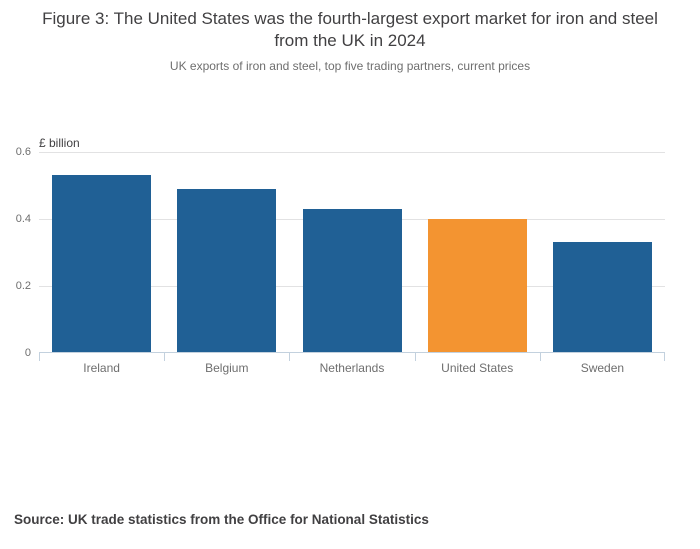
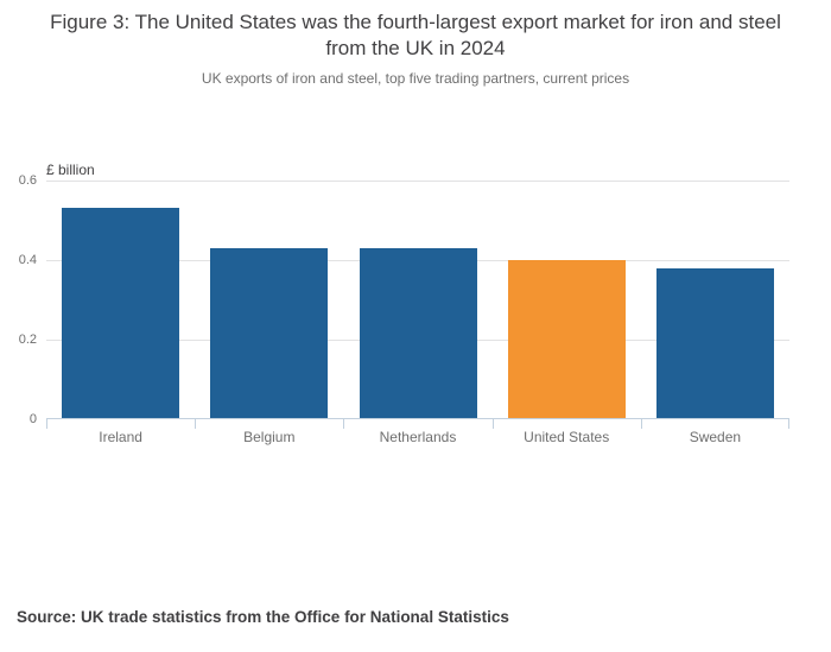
Belgium: 0.49 -> 0.43
Sweden: 0.33 -> 0.38
